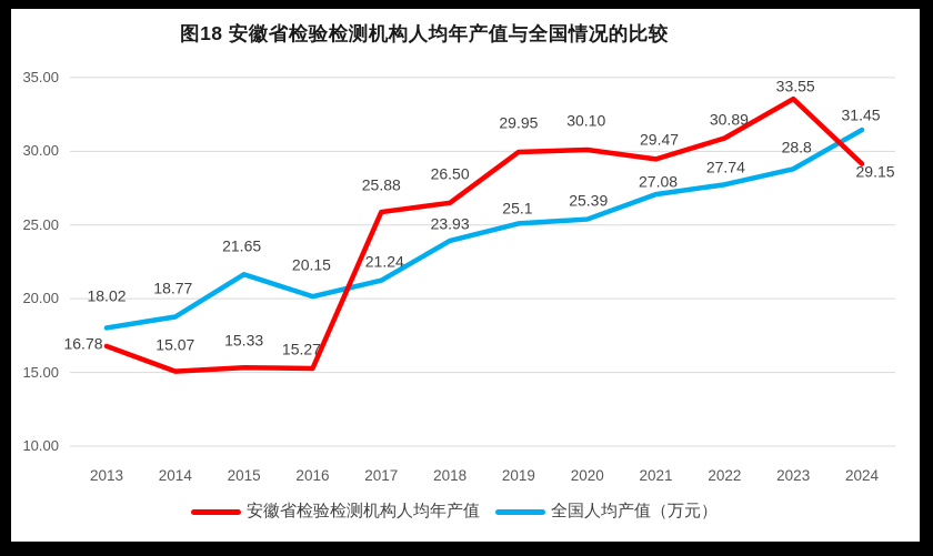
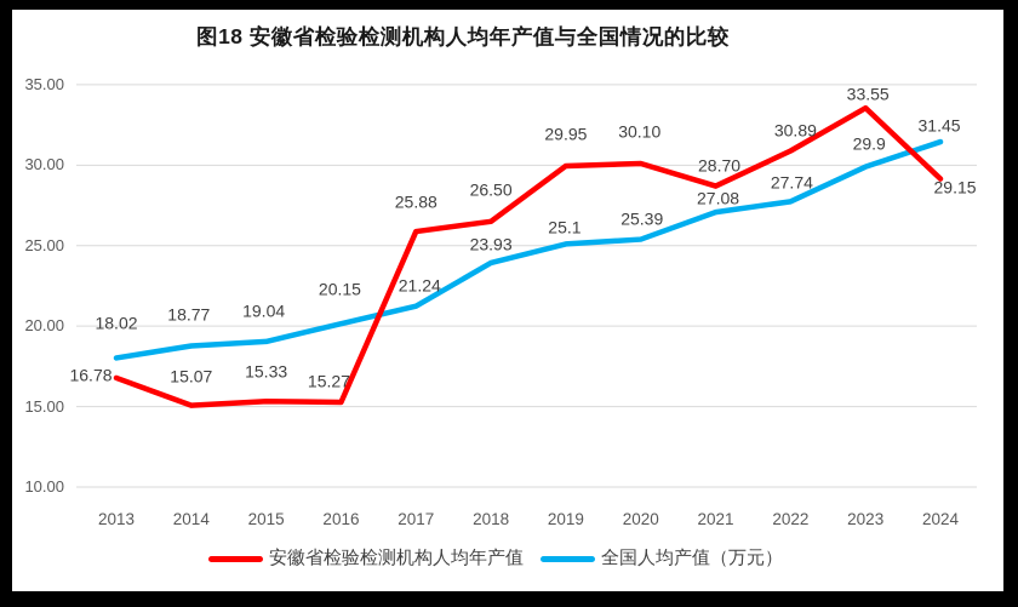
全国人均产值（万元）/2015: 21.65 -> 19.04
安徽省检验检测机构人均年产值/2021: 29.47 -> 28.70
全国人均产值（万元）/2023: 28.8 -> 29.9
